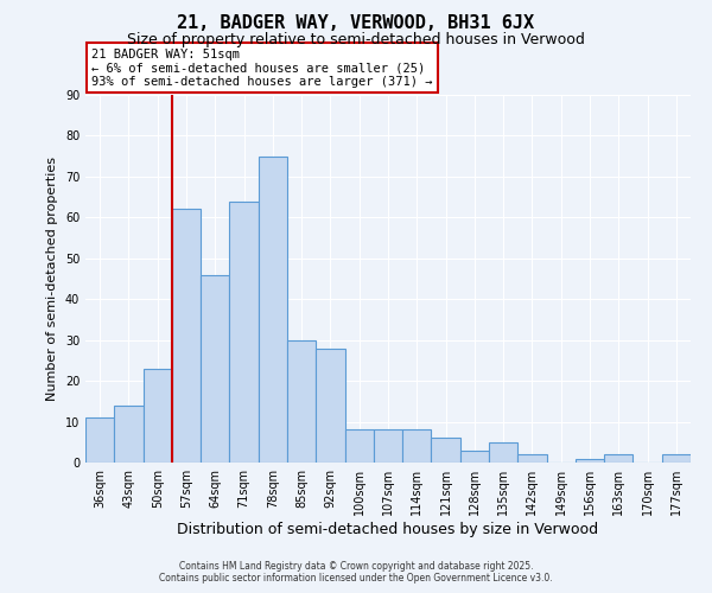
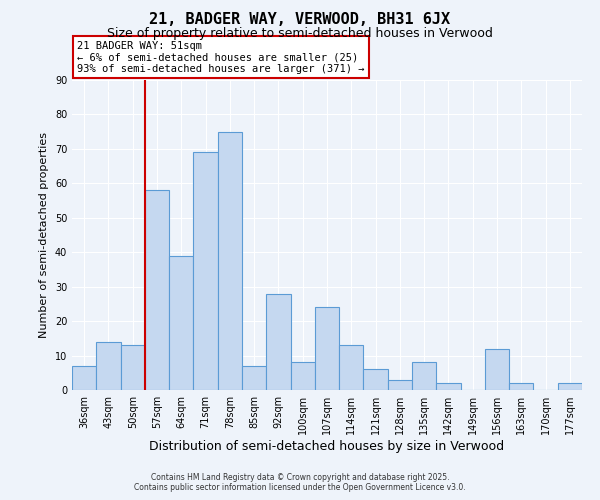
36sqm: 11 -> 7
50sqm: 23 -> 13
57sqm: 62 -> 58
64sqm: 46 -> 39
71sqm: 64 -> 69
85sqm: 30 -> 7
107sqm: 8 -> 24
114sqm: 8 -> 13
135sqm: 5 -> 8
156sqm: 1 -> 12
